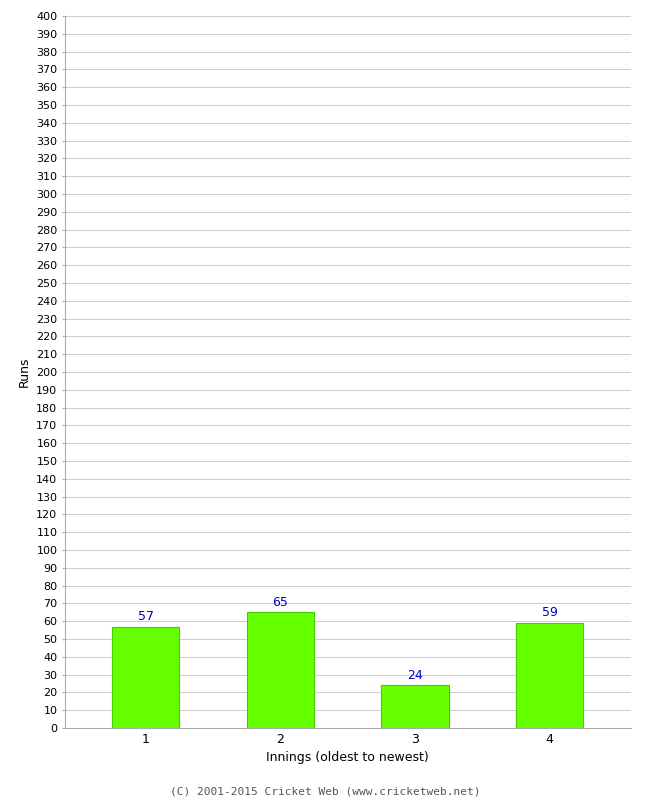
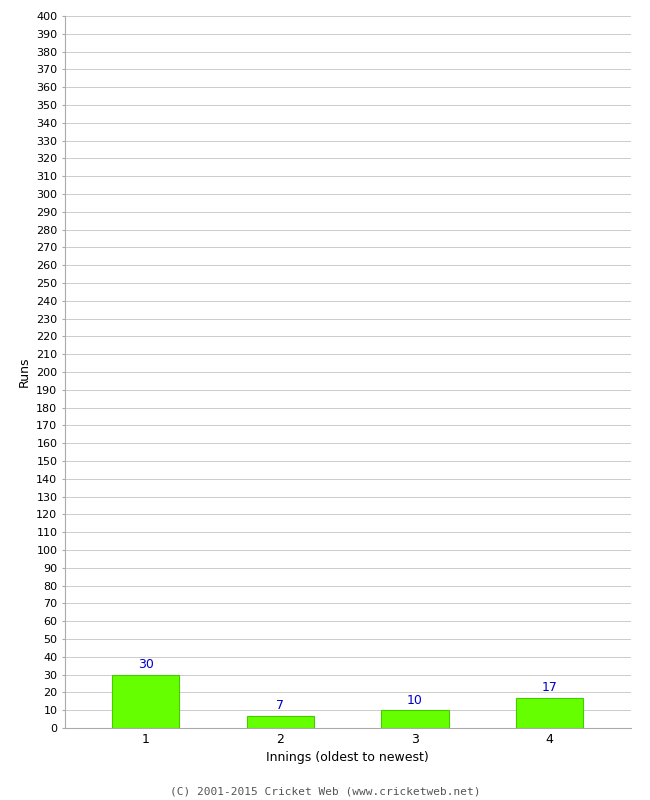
1: 57 -> 30
2: 65 -> 7
3: 24 -> 10
4: 59 -> 17
